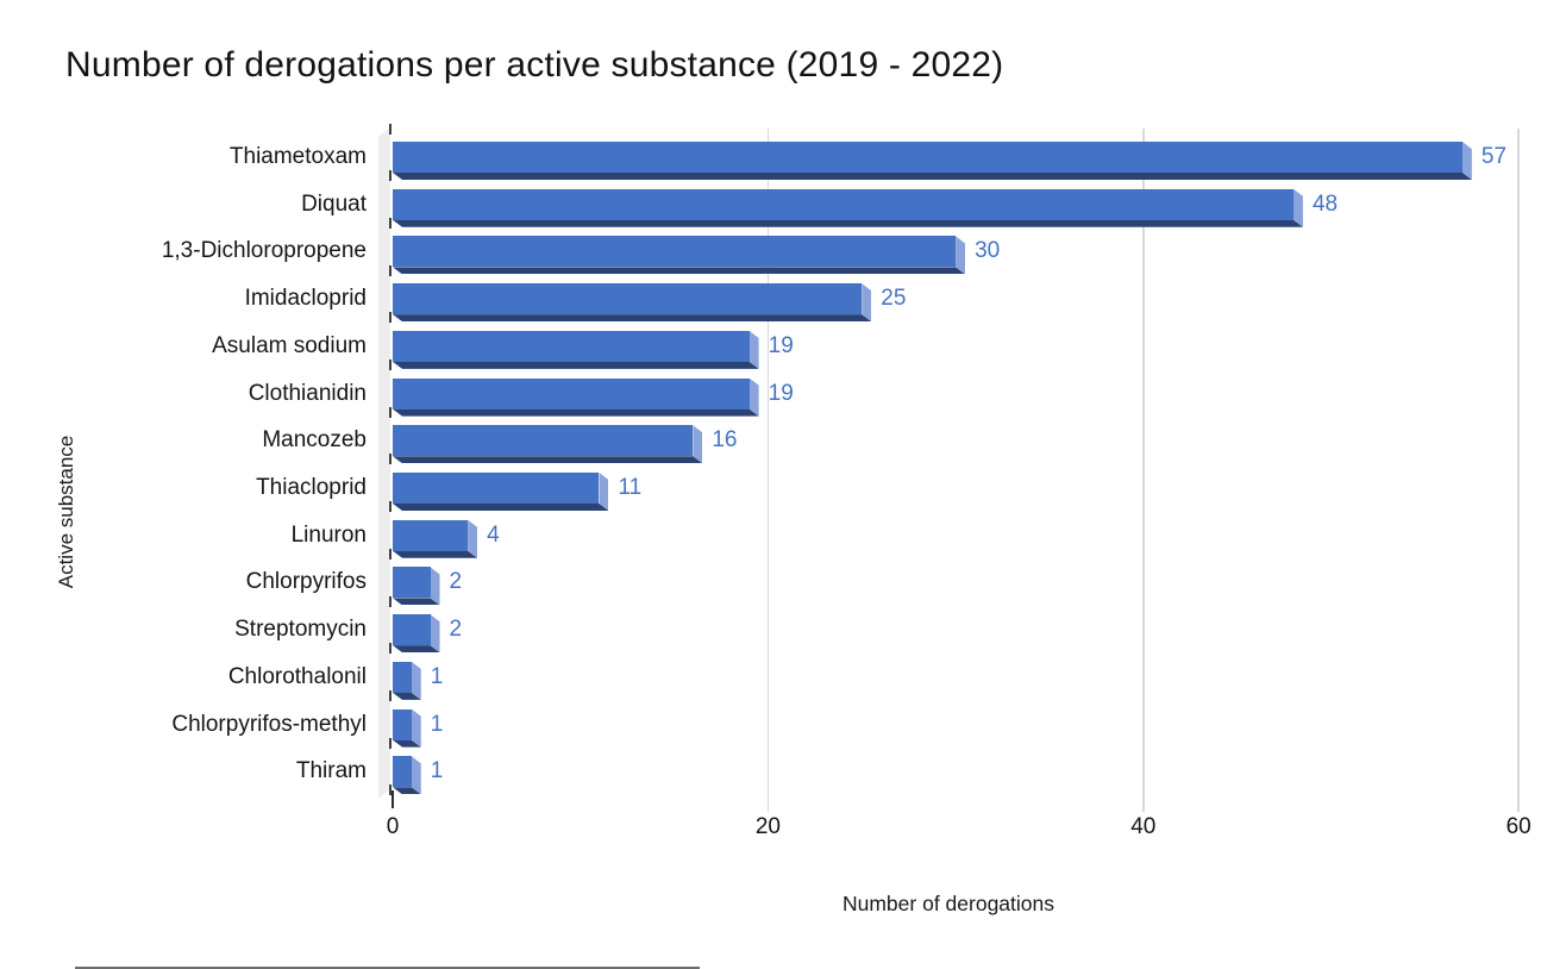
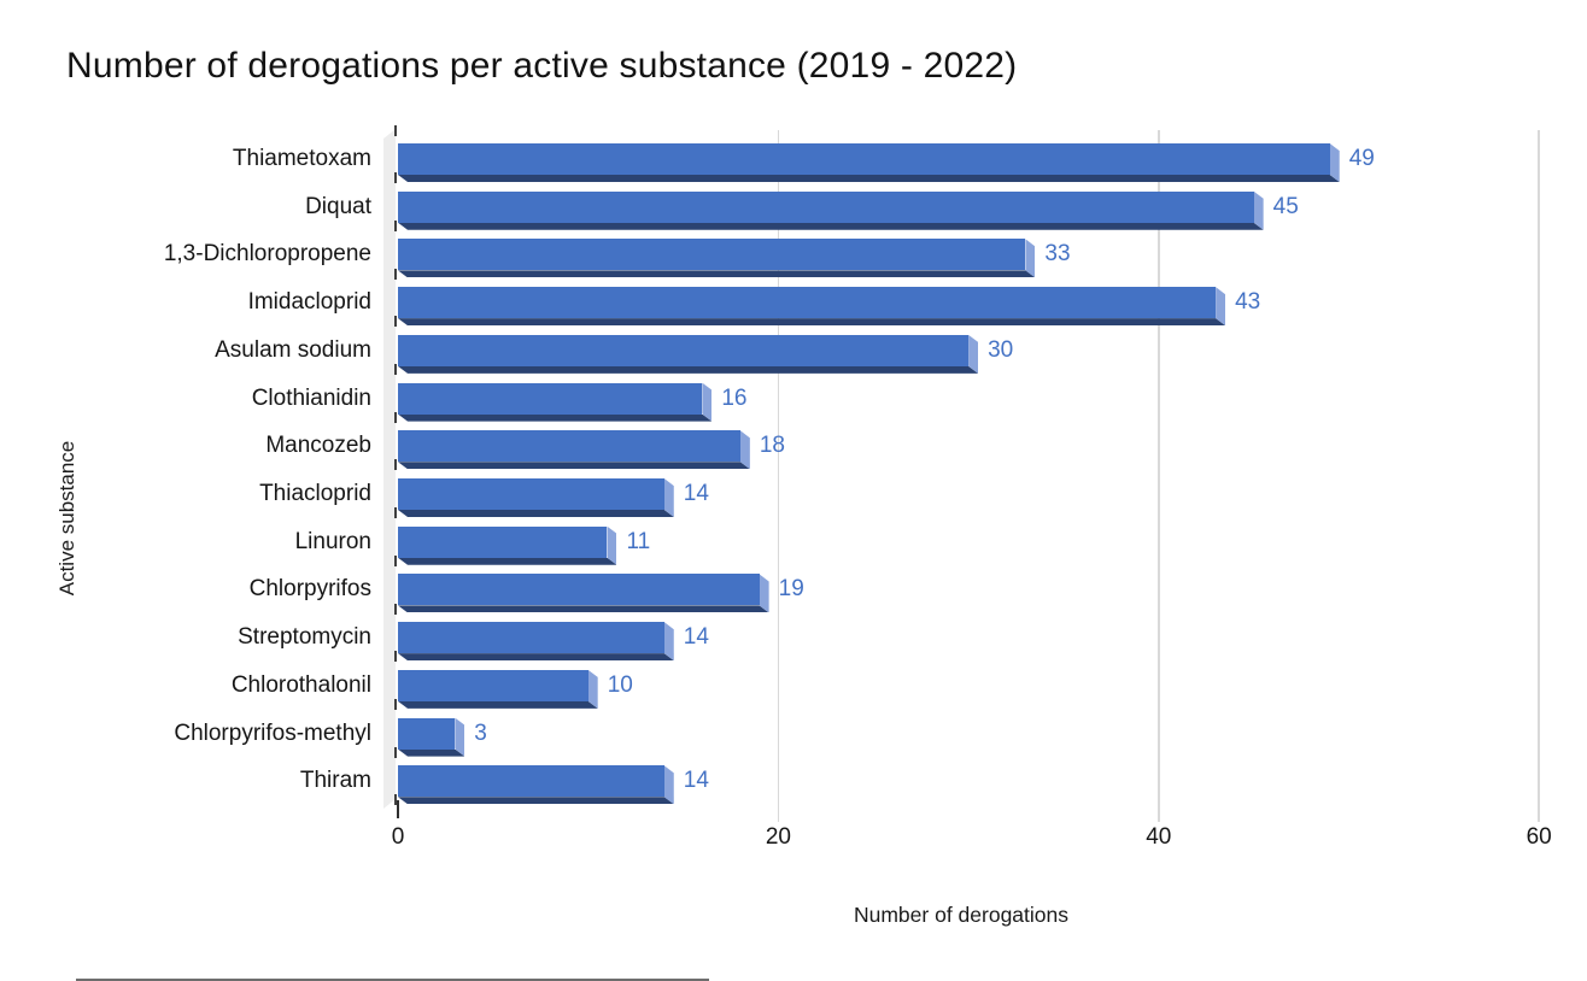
Thiametoxam: 57 -> 49
Diquat: 48 -> 45
1,3-Dichloropropene: 30 -> 33
Imidacloprid: 25 -> 43
Asulam sodium: 19 -> 30
Clothianidin: 19 -> 16
Mancozeb: 16 -> 18
Thiacloprid: 11 -> 14
Linuron: 4 -> 11
Chlorpyrifos: 2 -> 19
Streptomycin: 2 -> 14
Chlorothalonil: 1 -> 10
Chlorpyrifos-methyl: 1 -> 3
Thiram: 1 -> 14
